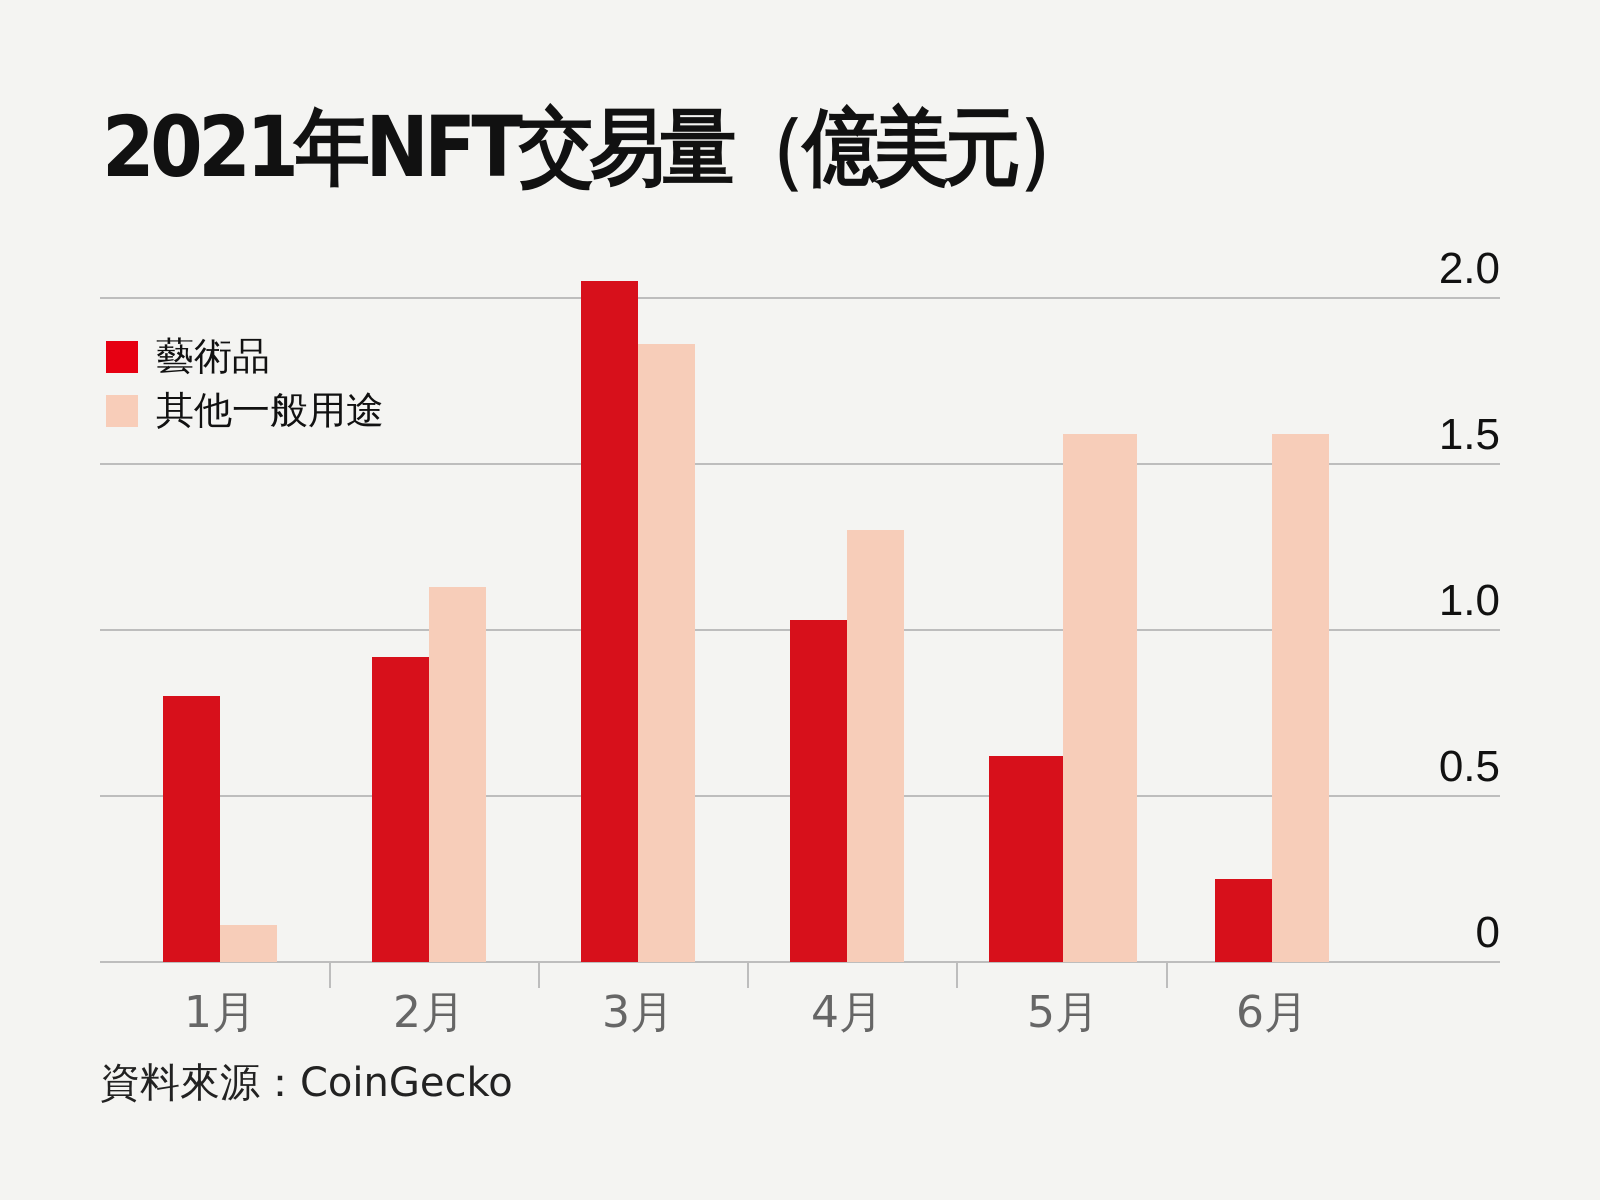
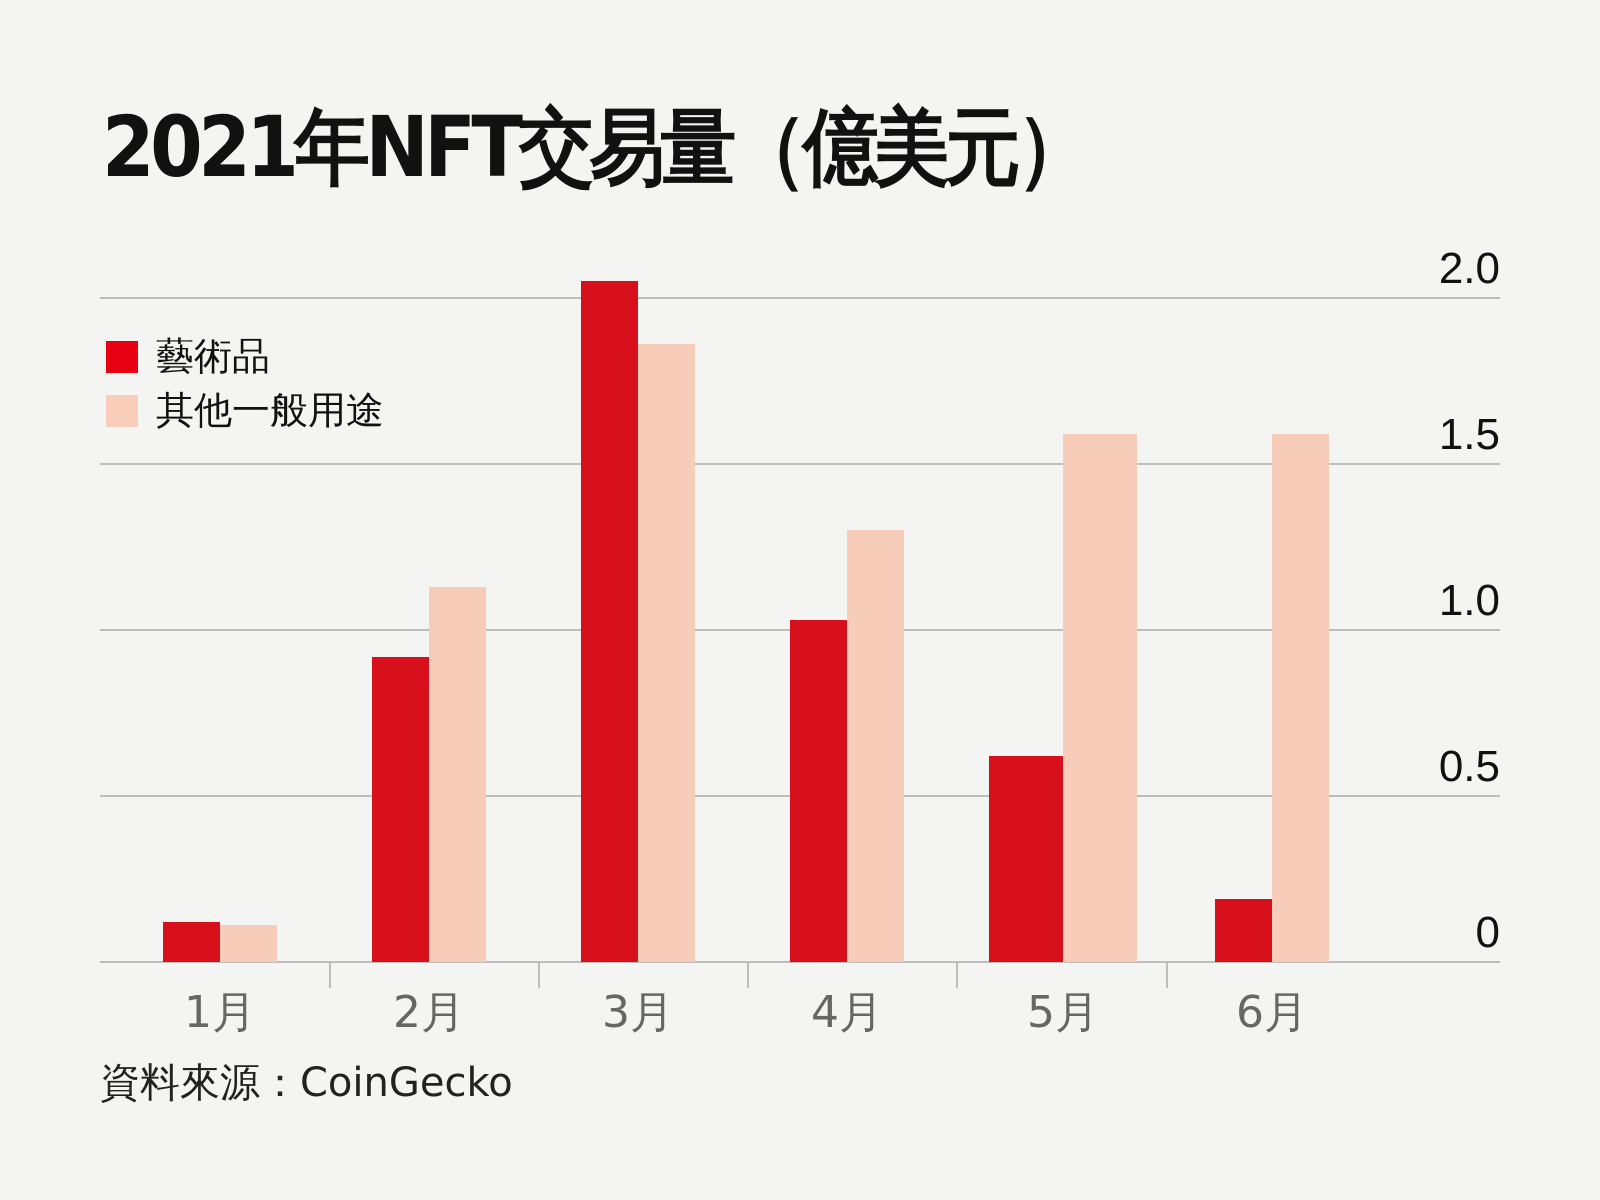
藝術品/1月: 0.80 -> 0.12
藝術品/6月: 0.25 -> 0.19
